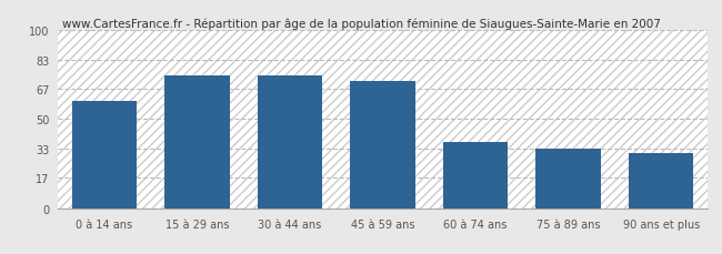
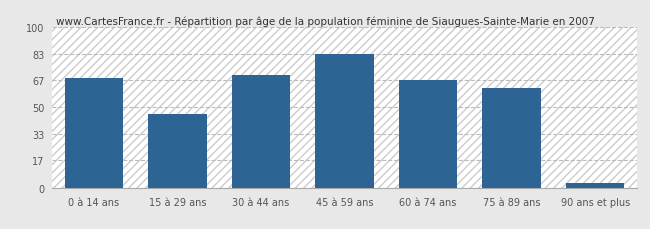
0 à 14 ans: 60 -> 68
15 à 29 ans: 74 -> 46
30 à 44 ans: 74 -> 70
45 à 59 ans: 71 -> 83
60 à 74 ans: 37 -> 67
75 à 89 ans: 33 -> 62
90 ans et plus: 31 -> 3
